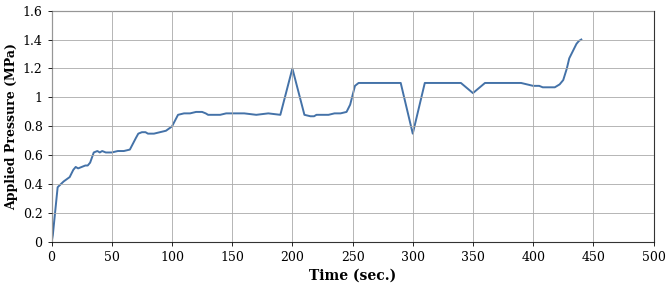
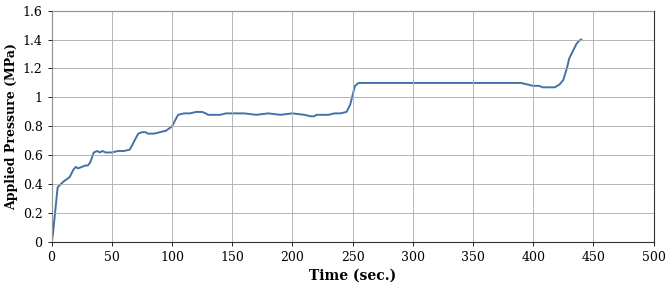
200: 1.20 -> 0.89
300: 0.75 -> 1.10
350: 1.03 -> 1.10
